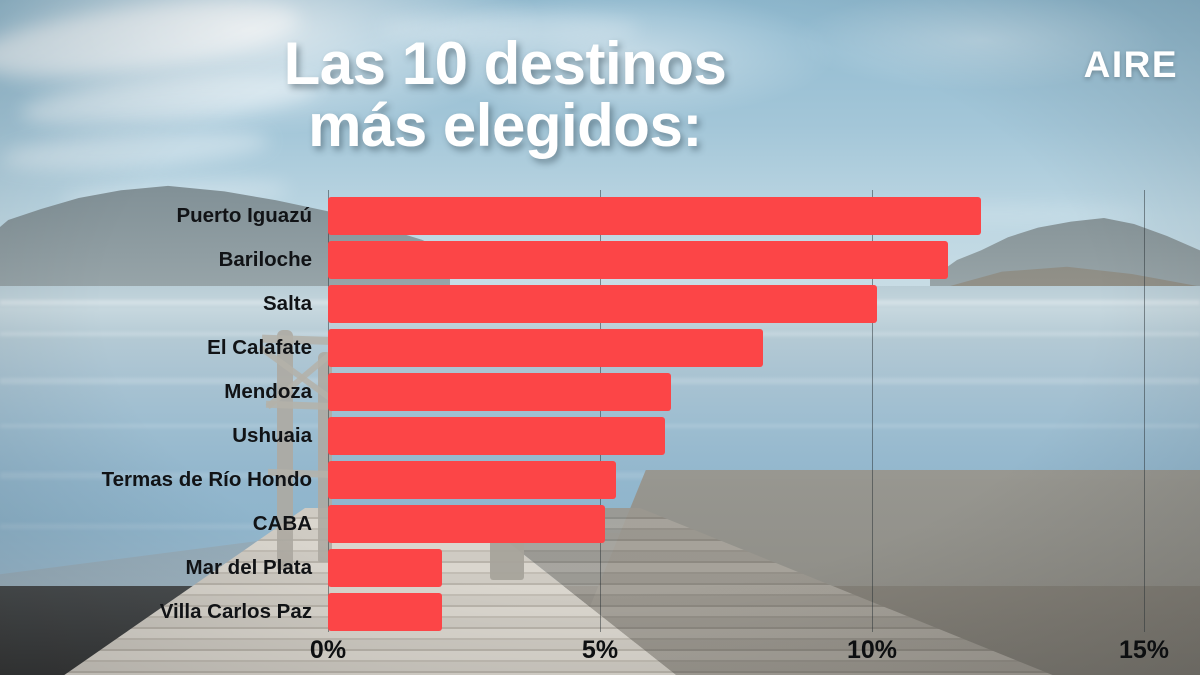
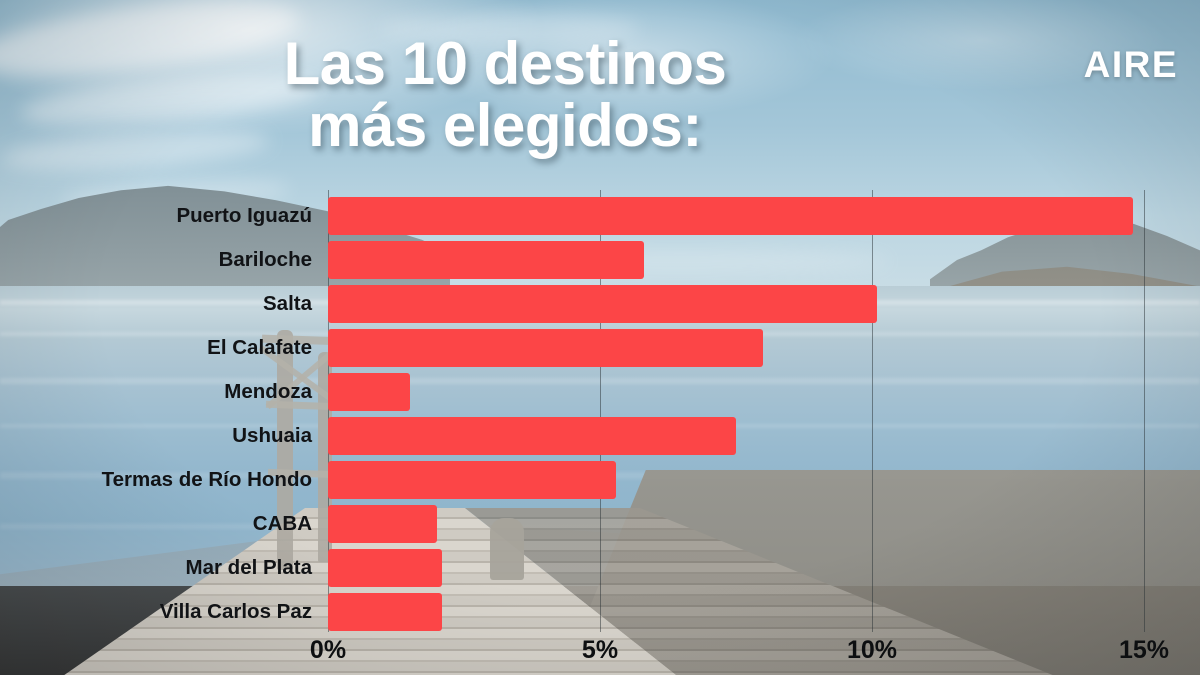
Puerto Iguazú: 12.0% -> 14.8%
Bariloche: 11.4% -> 5.8%
Mendoza: 6.3% -> 1.5%
Ushuaia: 6.2% -> 7.5%
CABA: 5.1% -> 2.0%
